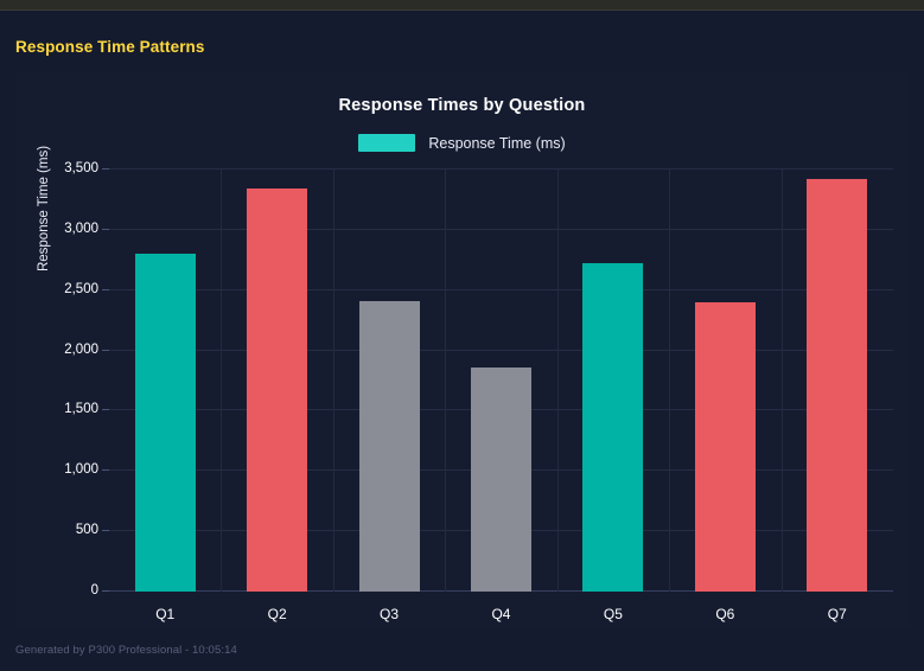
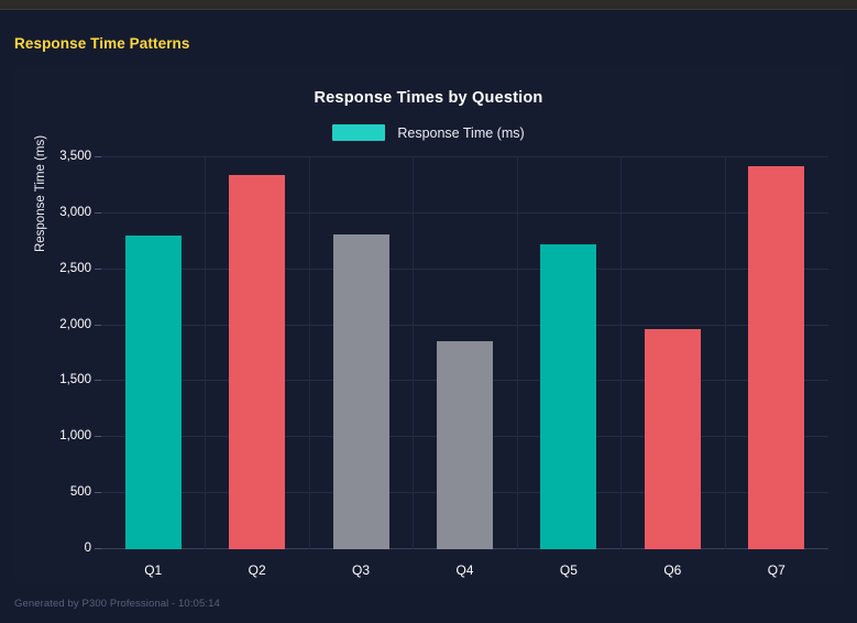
Q3: 2410 -> 2810
Q6: 2400 -> 1970
